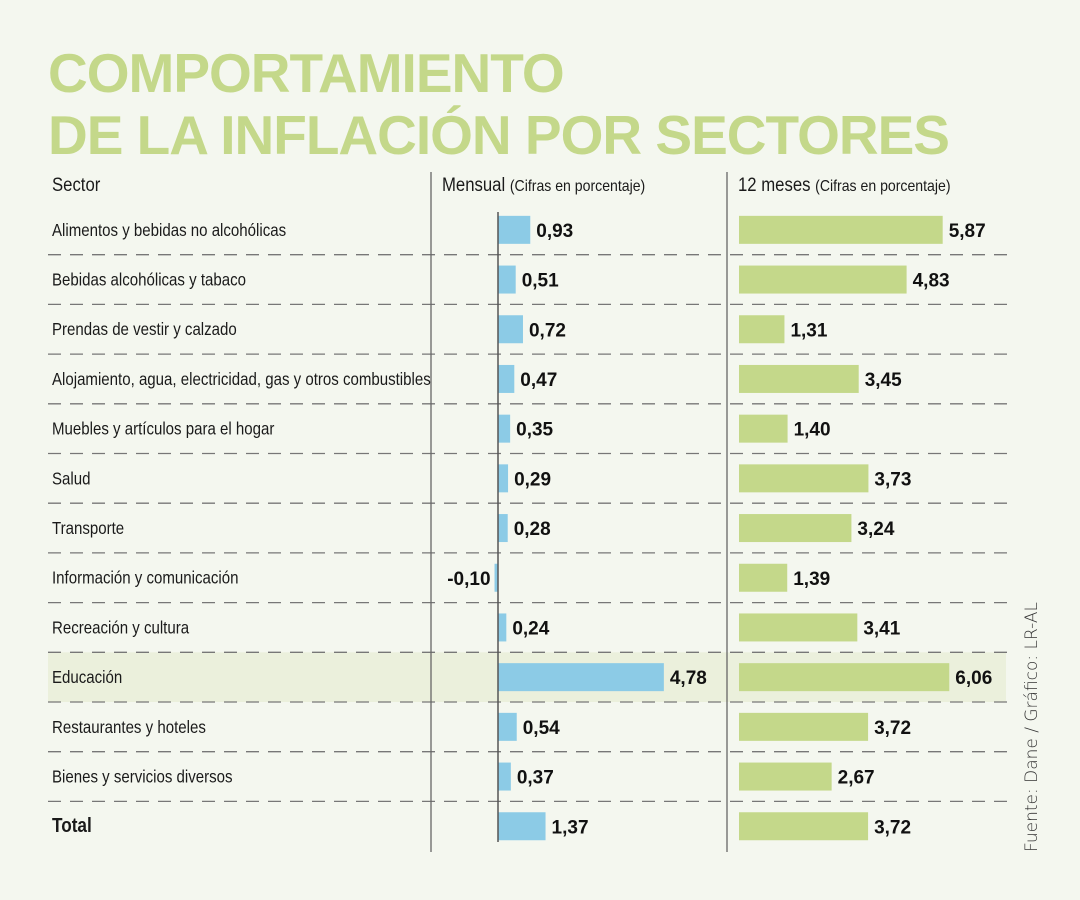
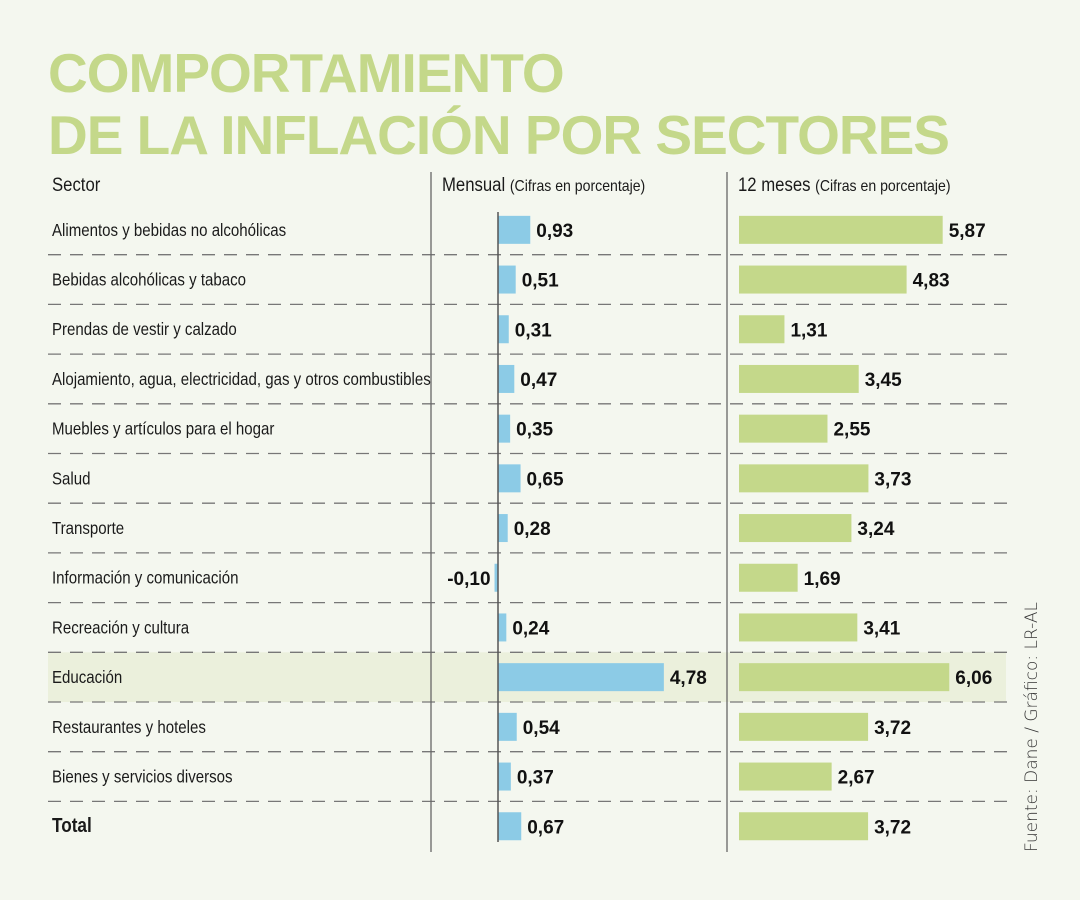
Mensual (Cifras en porcentaje)/Prendas de vestir y calzado: 0,72 -> 0,31
12 meses (Cifras en porcentaje)/Muebles y artículos para el hogar: 1,40 -> 2,55
Mensual (Cifras en porcentaje)/Salud: 0,29 -> 0,65
12 meses (Cifras en porcentaje)/Información y comunicación: 1,39 -> 1,69
Mensual (Cifras en porcentaje)/Total: 1,37 -> 0,67
